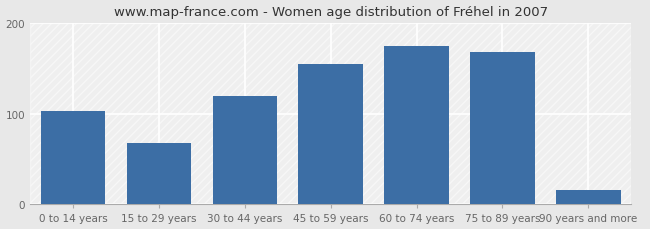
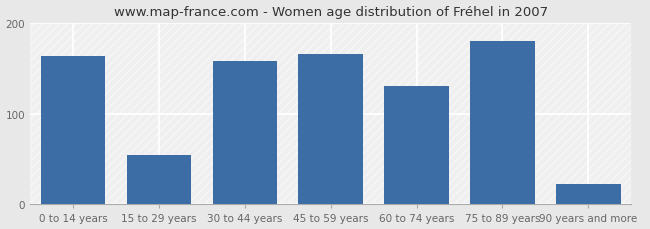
0 to 14 years: 103 -> 164
15 to 29 years: 68 -> 54
30 to 44 years: 120 -> 158
45 to 59 years: 155 -> 166
60 to 74 years: 175 -> 130
75 to 89 years: 168 -> 180
90 years and more: 16 -> 22
